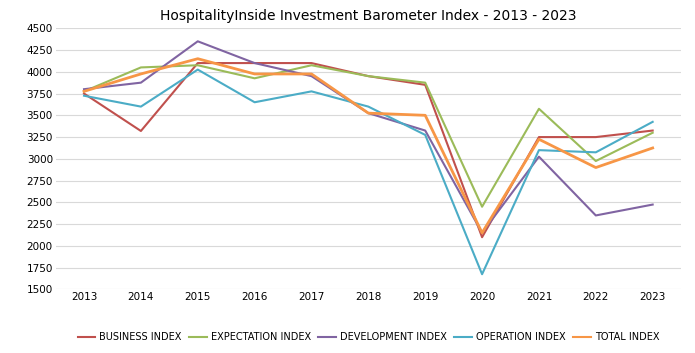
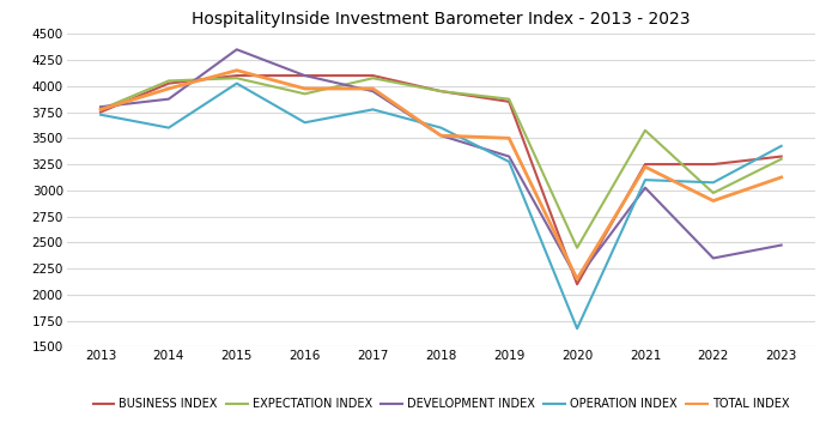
BUSINESS INDEX/2014: 3320 -> 4020
